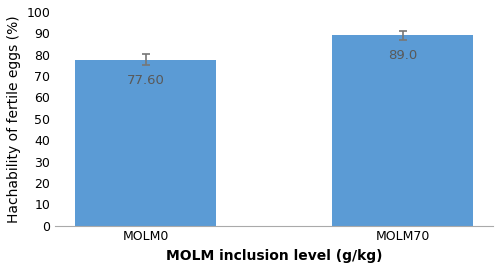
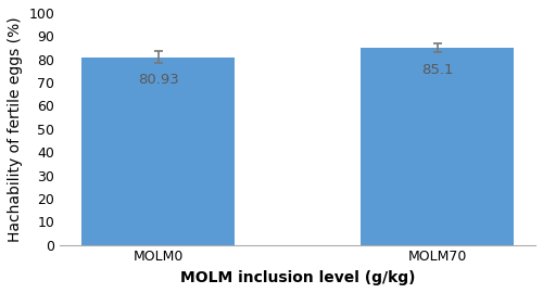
MOLM0: 77.60 -> 80.93
MOLM70: 89.0 -> 85.1
